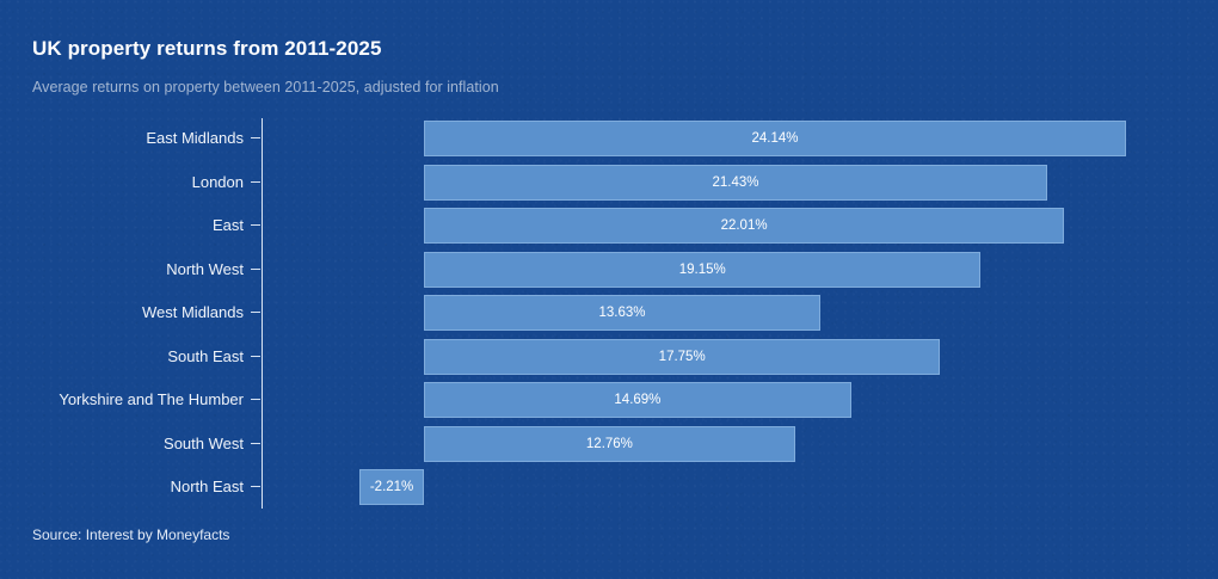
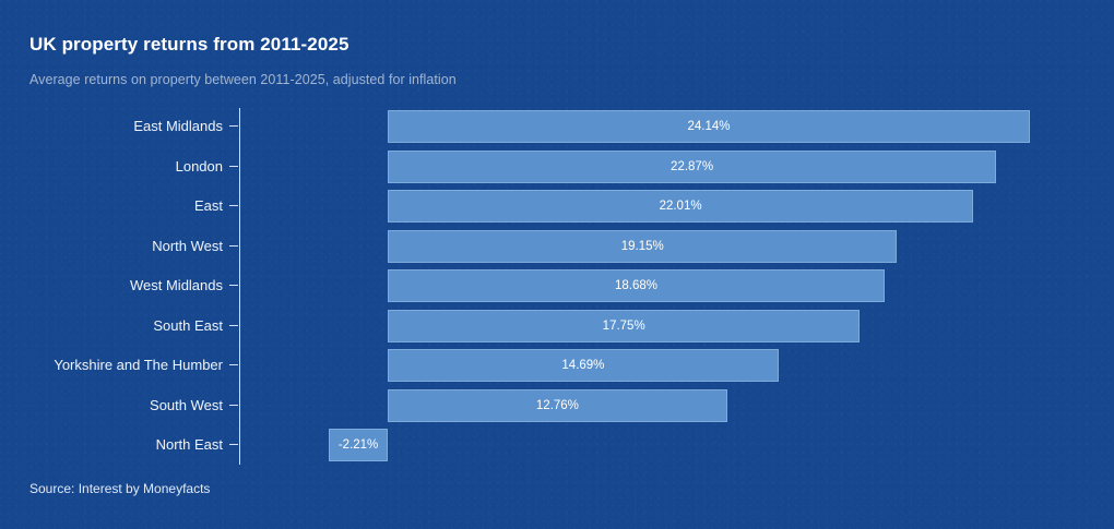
London: 21.43% -> 22.87%
West Midlands: 13.63% -> 18.68%
